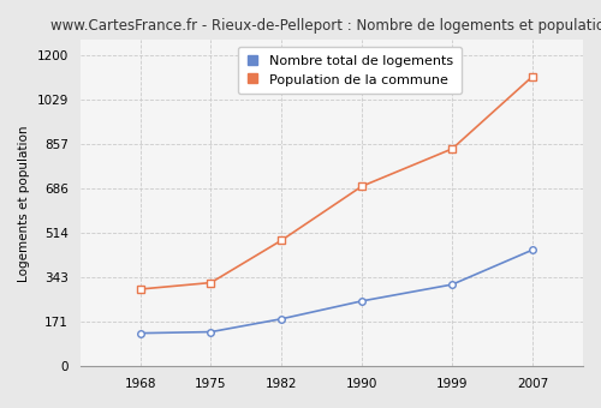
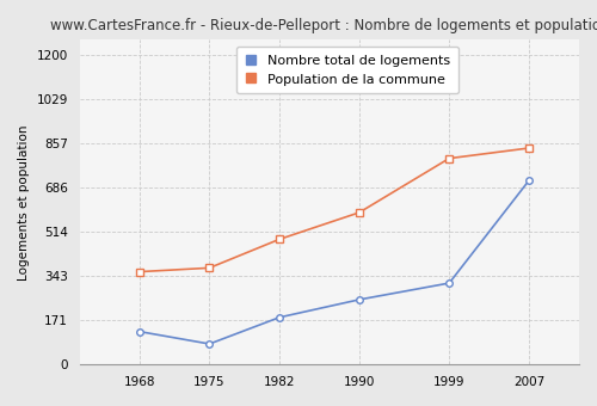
Population de la commune/1968: 298 -> 360
Nombre total de logements/1975: 133 -> 80
Population de la commune/1975: 323 -> 375
Population de la commune/1990: 695 -> 590
Population de la commune/1999: 840 -> 800
Nombre total de logements/2007: 450 -> 715
Population de la commune/2007: 1120 -> 840
